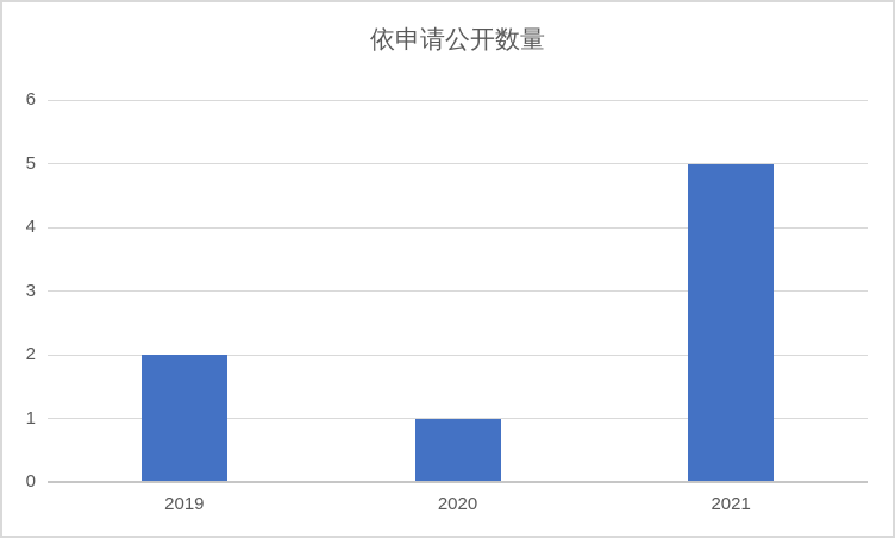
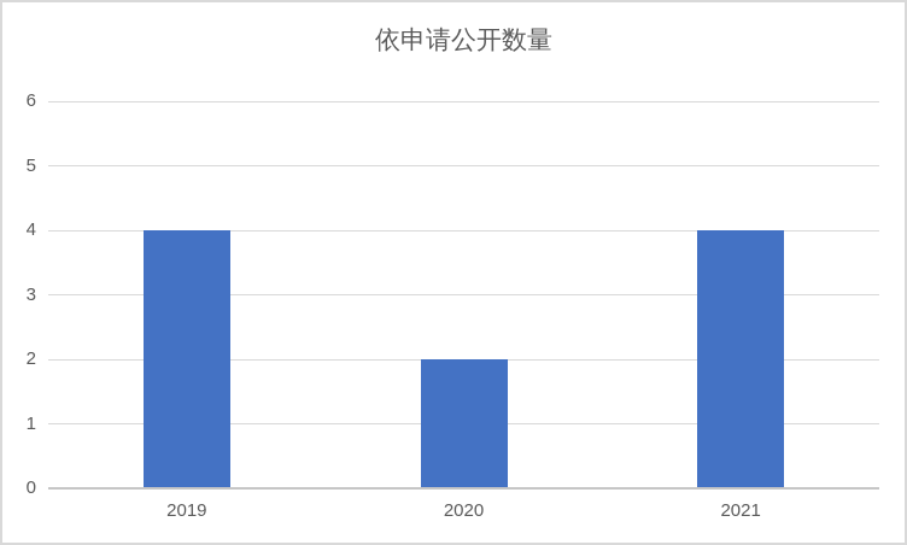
2019: 2 -> 4
2020: 1 -> 2
2021: 5 -> 4
